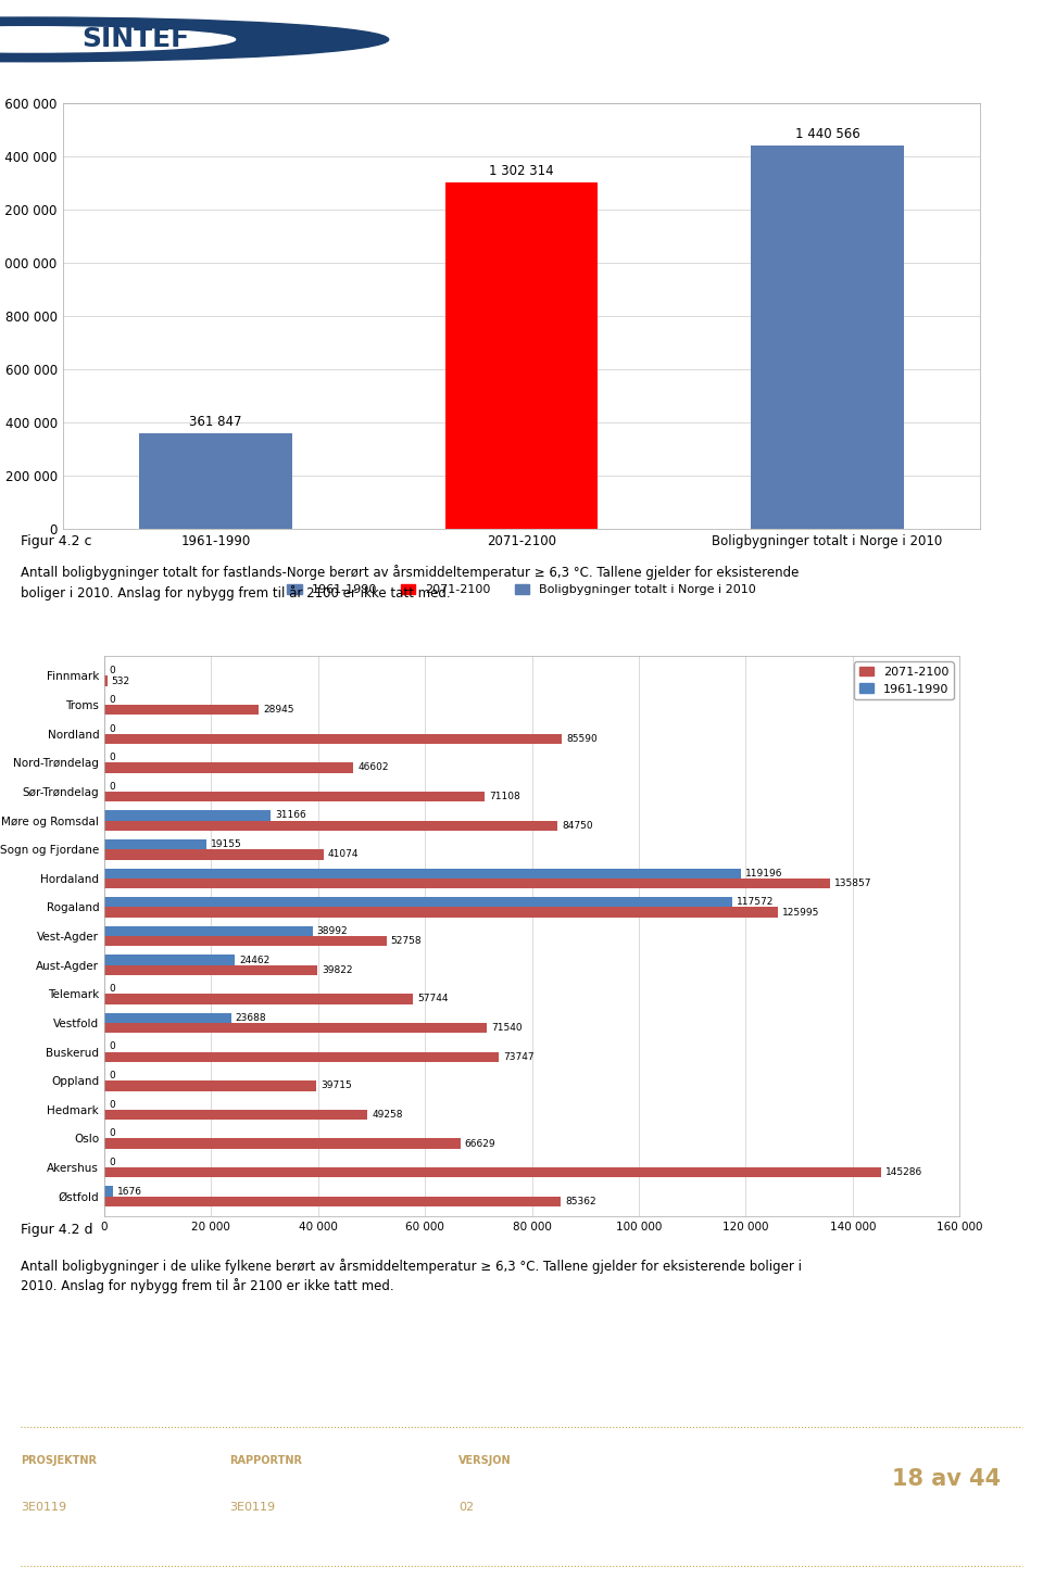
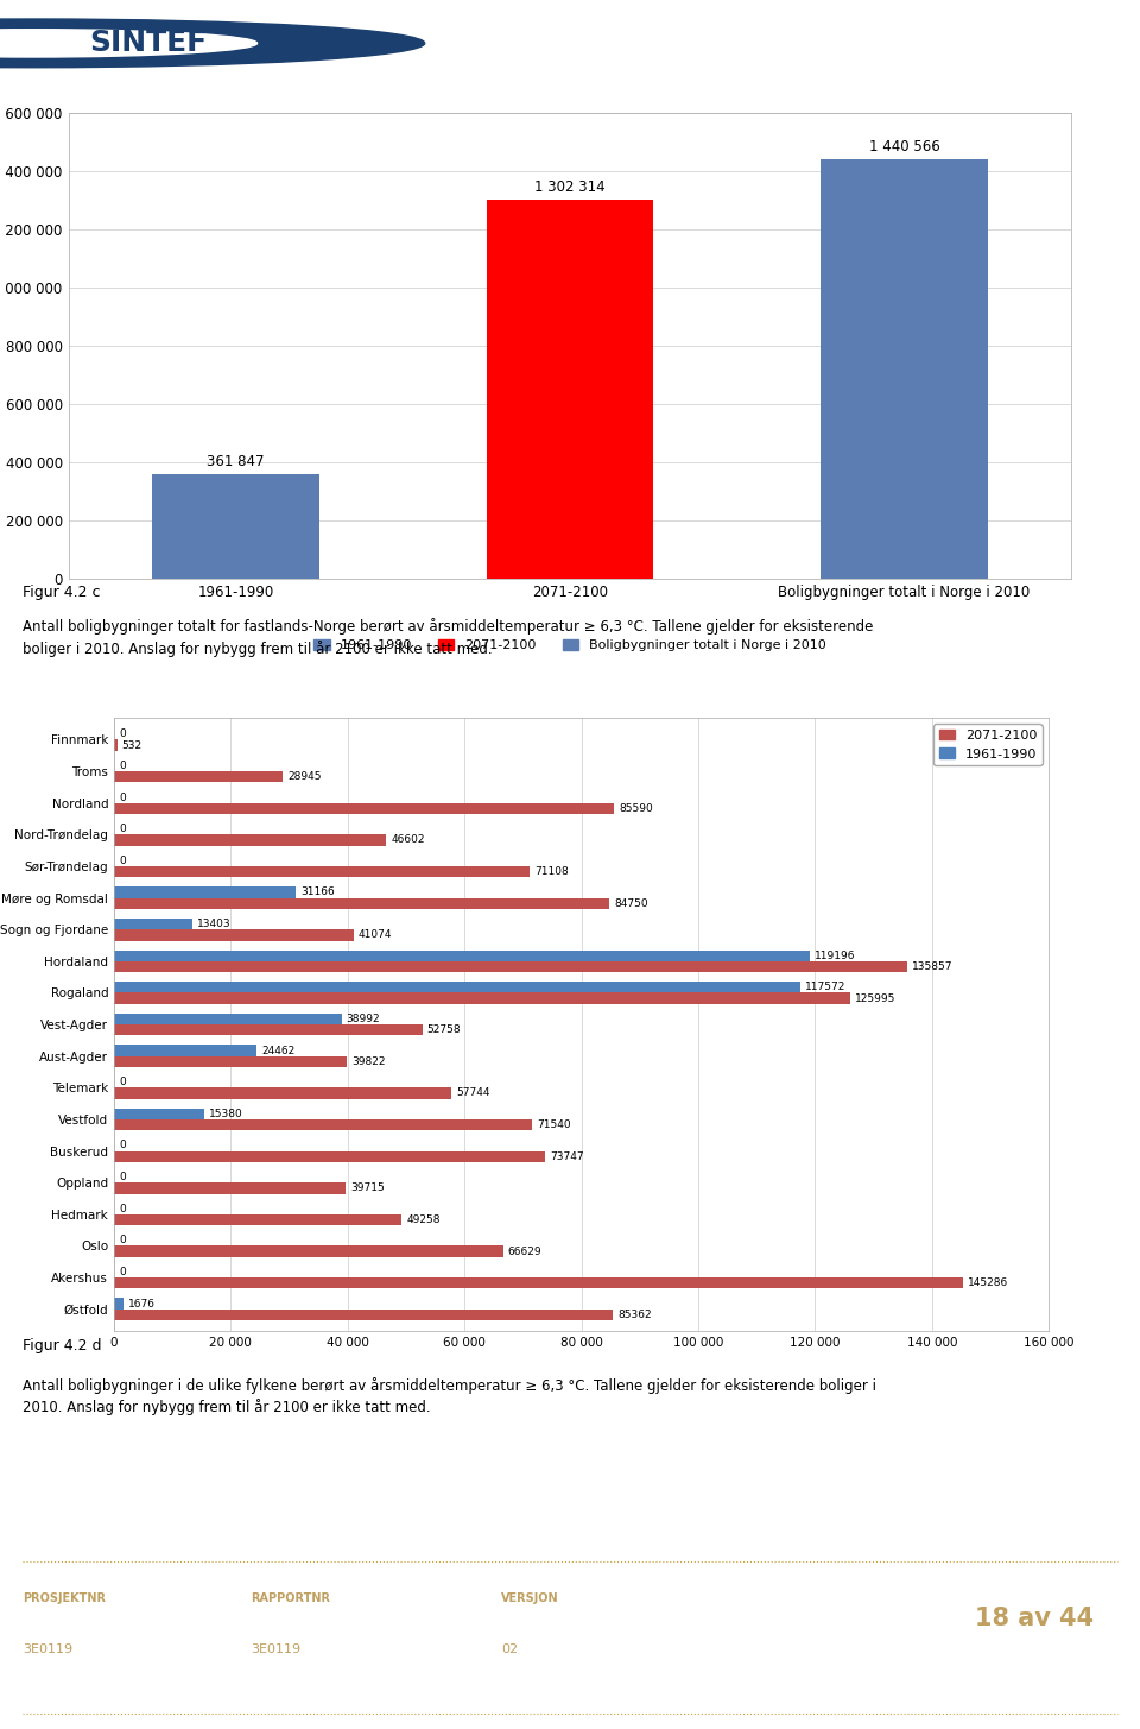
1961-1990/Sogn og Fjordane: 19155 -> 13403
1961-1990/Vestfold: 23688 -> 15380
